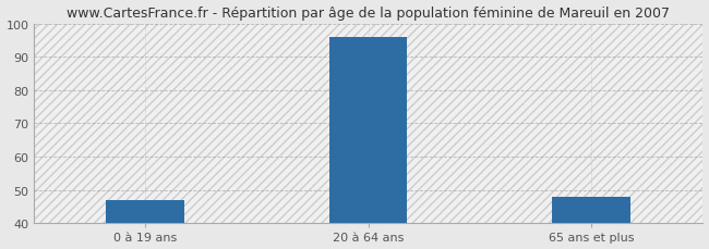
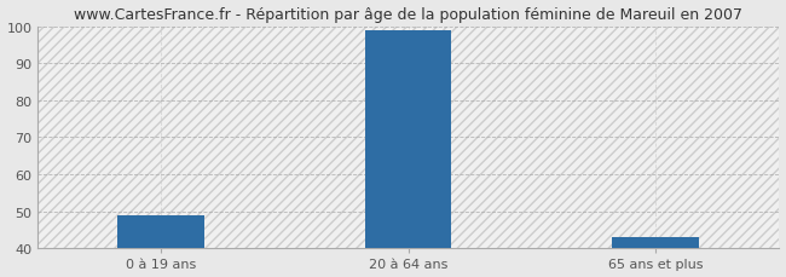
0 à 19 ans: 47 -> 49
20 à 64 ans: 96 -> 99
65 ans et plus: 48 -> 43
